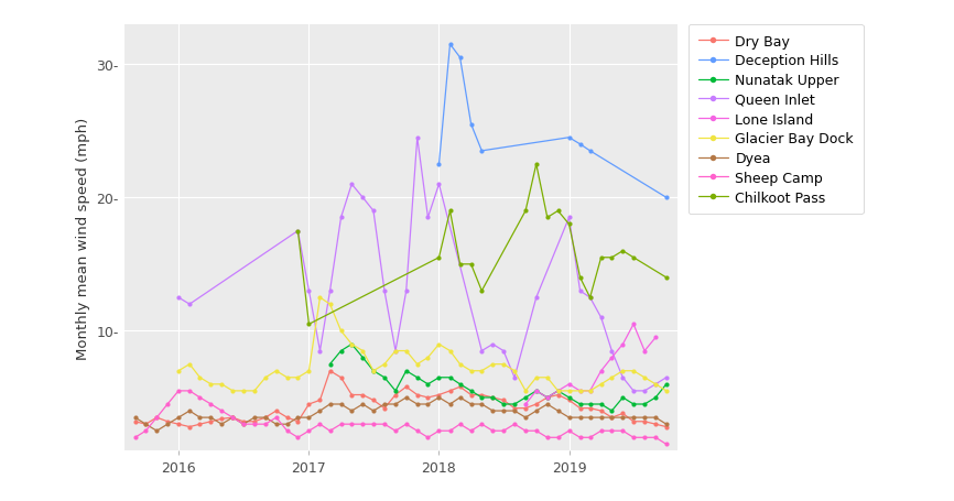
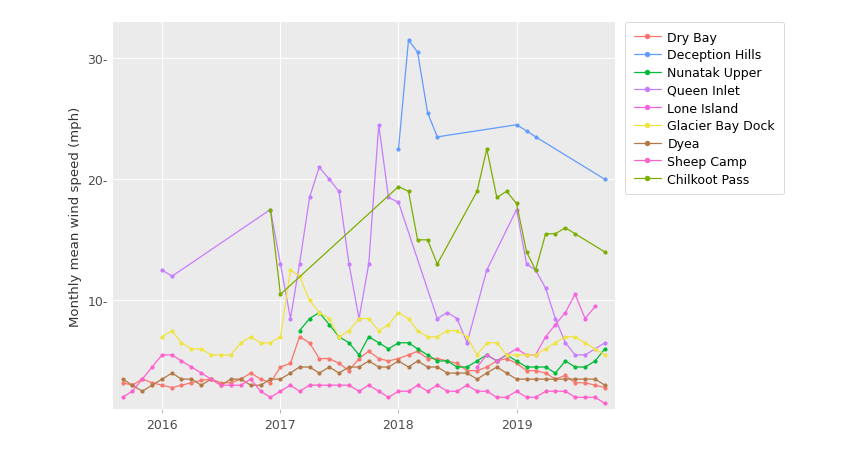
Queen Inlet/2018: 21.0- -> 18.1-
Chilkoot Pass/2018: 15.5- -> 19.4-
Queen Inlet/2019: 18.5- -> 17.5-
